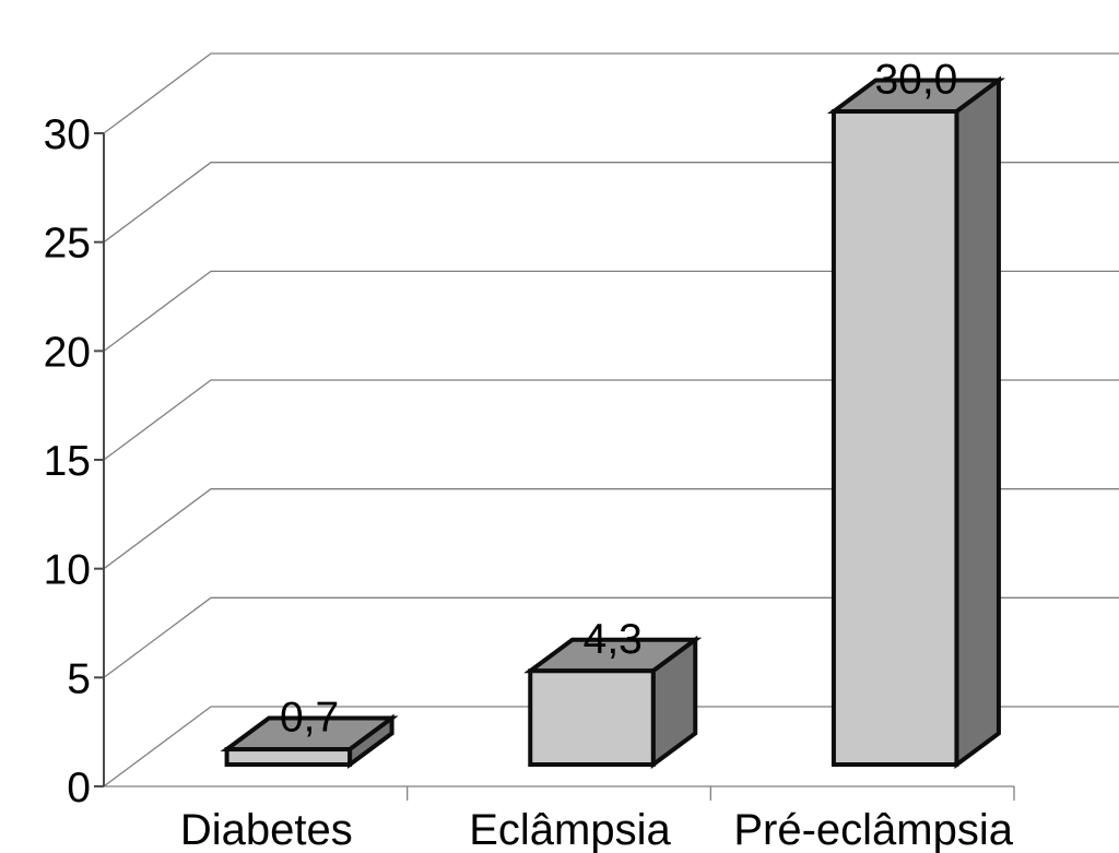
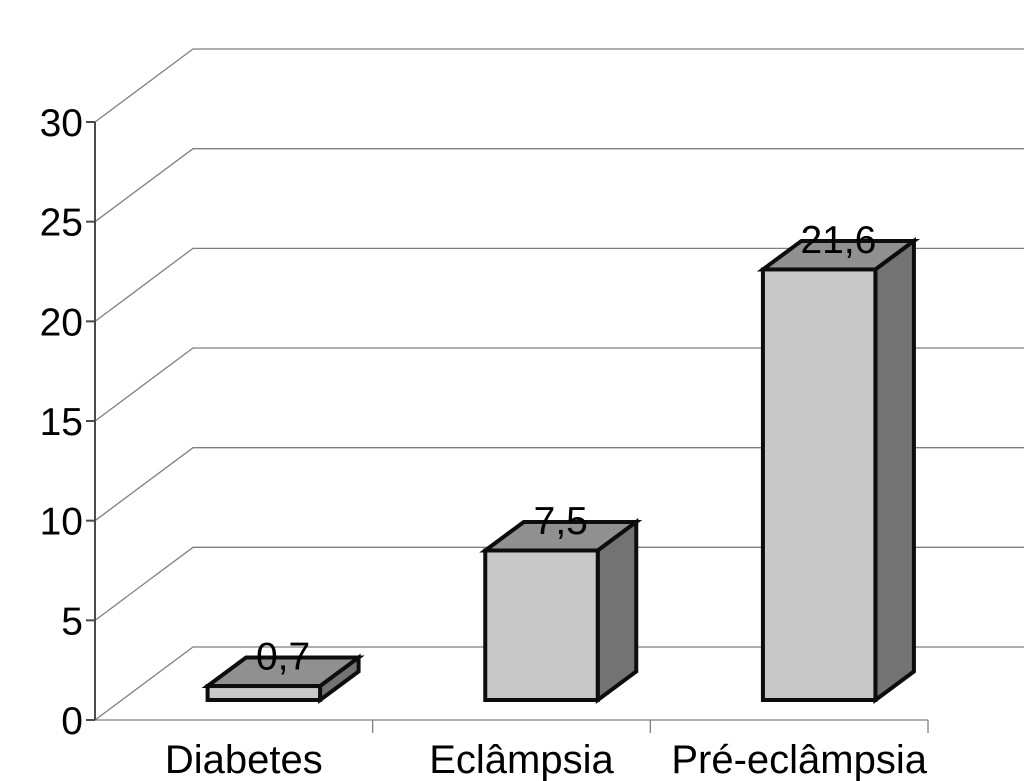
Eclâmpsia: 4,3 -> 7,5
Pré-eclâmpsia: 30,0 -> 21,6
